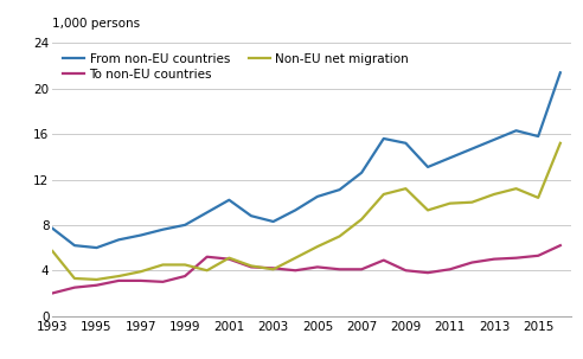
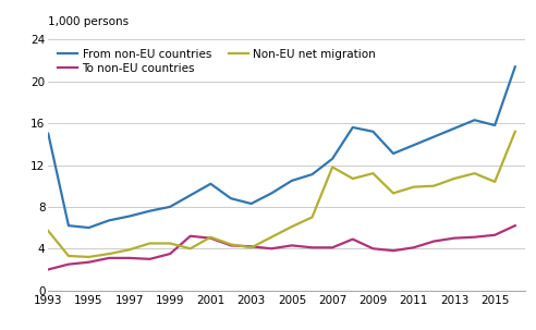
From non-EU countries/1993: 7.7 -> 15.0
Non-EU net migration/2007: 8.5 -> 11.8
